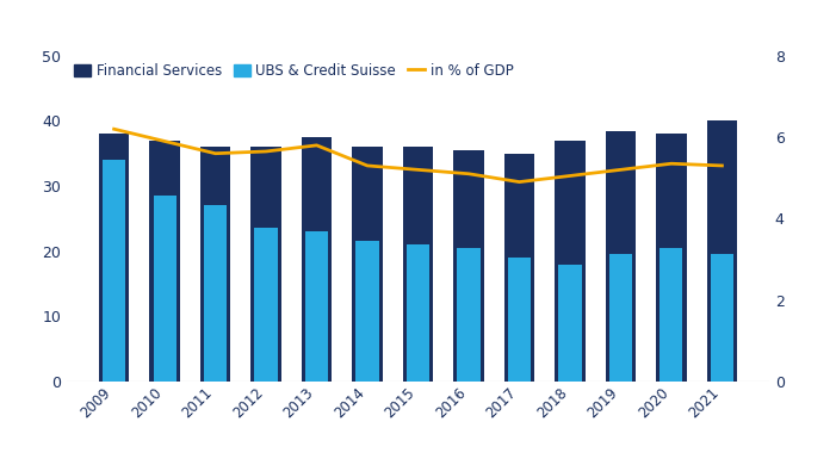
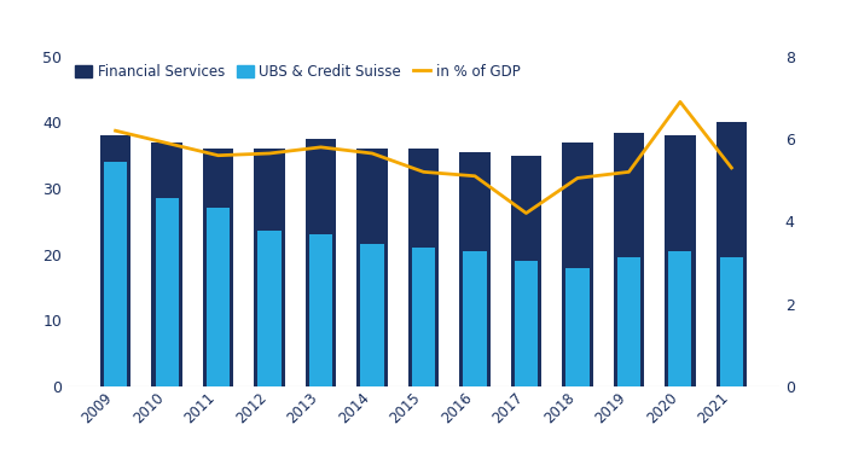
in % of GDP/2014: 5.30 -> 5.65
in % of GDP/2017: 4.90 -> 4.20
in % of GDP/2020: 5.35 -> 6.90
